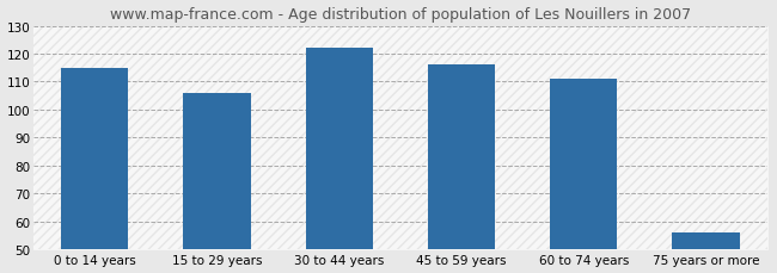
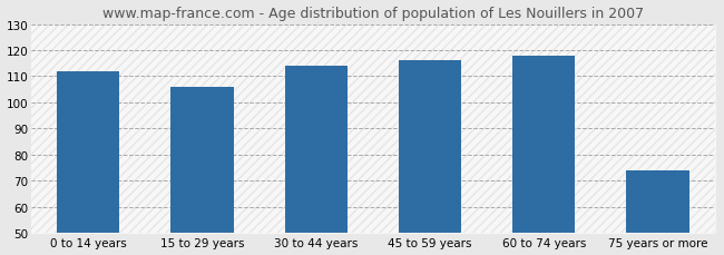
0 to 14 years: 115 -> 112
30 to 44 years: 122 -> 114
60 to 74 years: 111 -> 118
75 years or more: 56 -> 74
